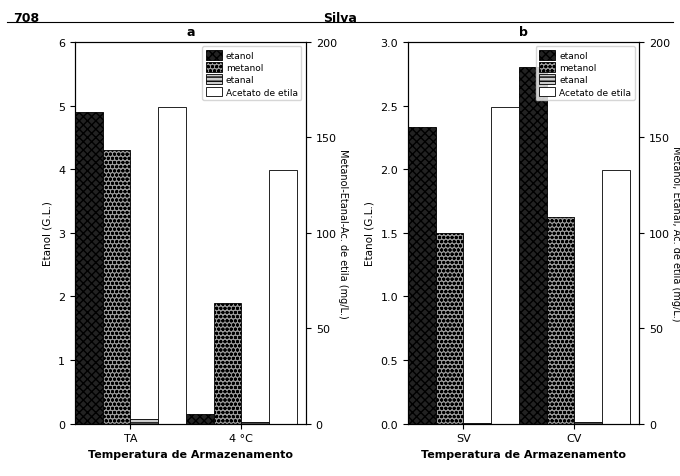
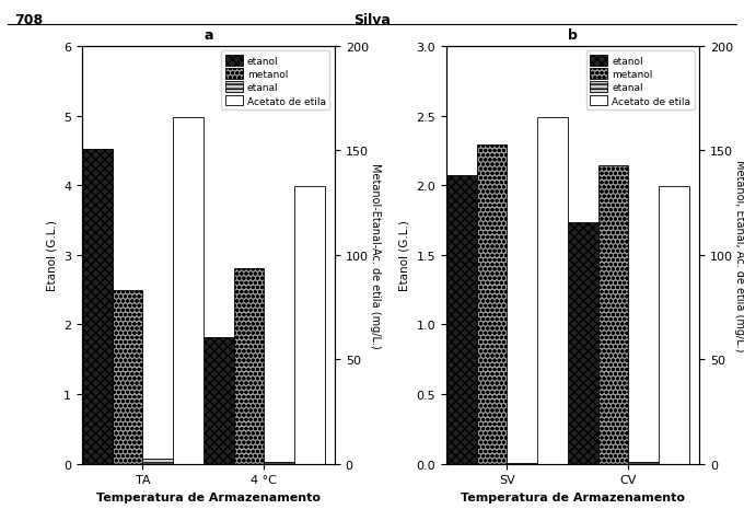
etanol/TA: 4.90 -> 4.52
metanol/TA: 4.3 -> 2.5
etanol/4 °C: 0.15 -> 1.82
metanol/4 °C: 1.9 -> 2.8
etanol/SV: 2.33 -> 2.07
metanol/SV: 1.50 -> 2.29
etanol/CV: 2.80 -> 1.73
metanol/CV: 1.62 -> 2.14
